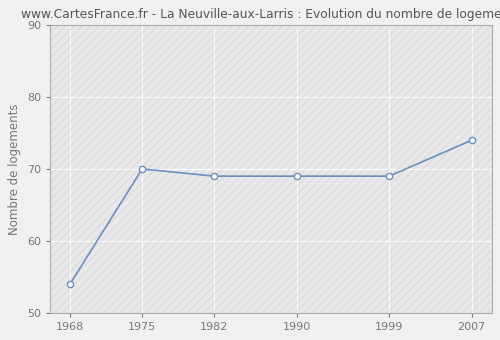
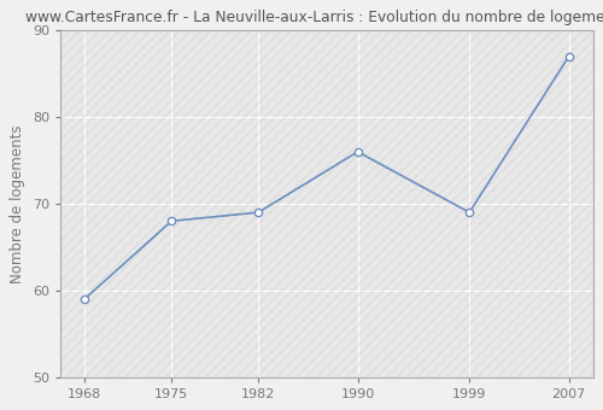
1968: 54 -> 59
1975: 70 -> 68
1990: 69 -> 76
2007: 74 -> 87
